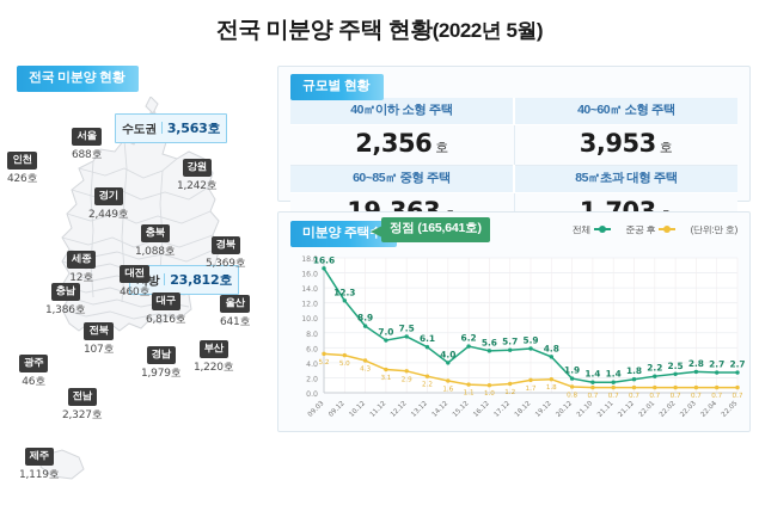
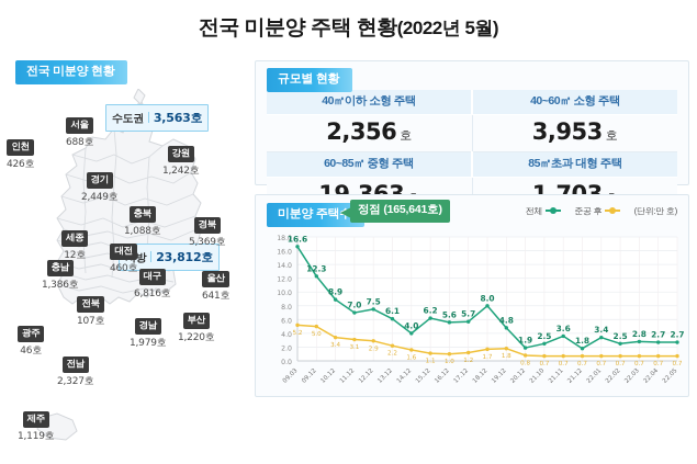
준공 후/10.12: 4.3 -> 3.4
전체/18.12: 5.9 -> 8.0
전체/21.10: 1.4 -> 2.5
전체/21.11: 1.4 -> 3.6
전체/22.01: 2.2 -> 3.4
